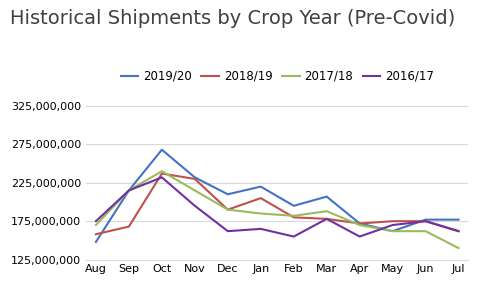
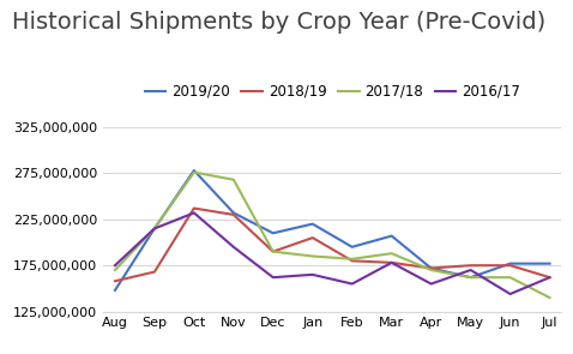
2019/20/Oct: 268,000,000 -> 278,000,000
2017/18/Oct: 240,000,000 -> 276,000,000
2017/18/Nov: 215,000,000 -> 268,000,000
2016/17/Jun: 175,000,000 -> 144,000,000
